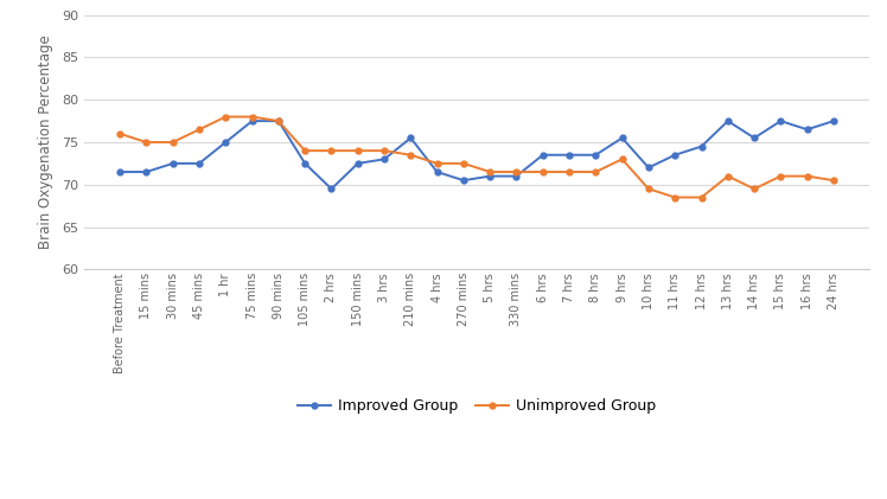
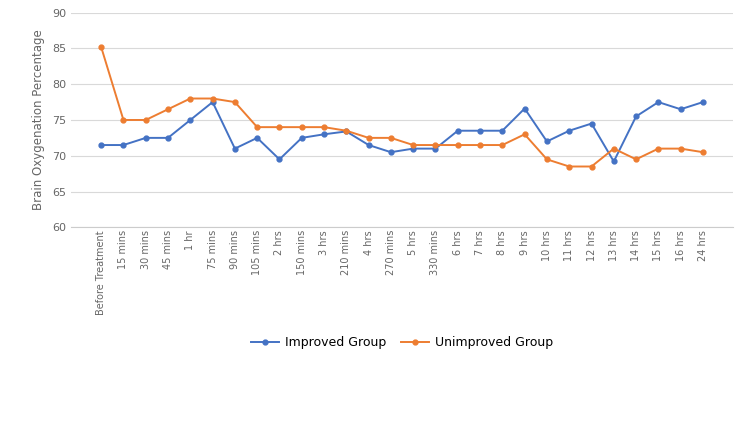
Unimproved Group/Before Treatment: 76.0 -> 85.2
Improved Group/90 mins: 77.5 -> 71.0
Improved Group/210 mins: 75.5 -> 73.4
Improved Group/9 hrs: 75.5 -> 76.6
Improved Group/13 hrs: 77.5 -> 69.2
